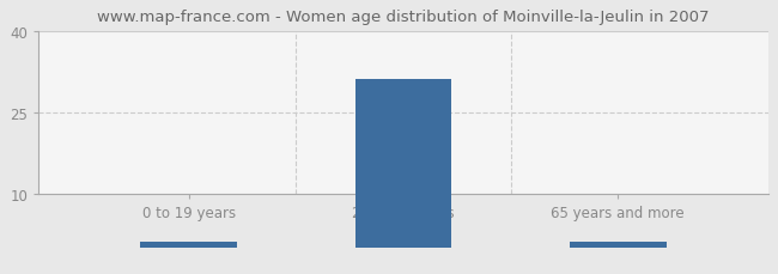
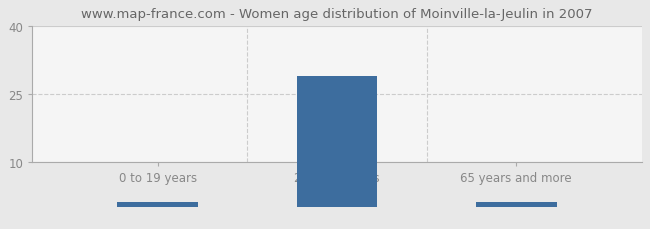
20 to 64 years: 31 -> 29
